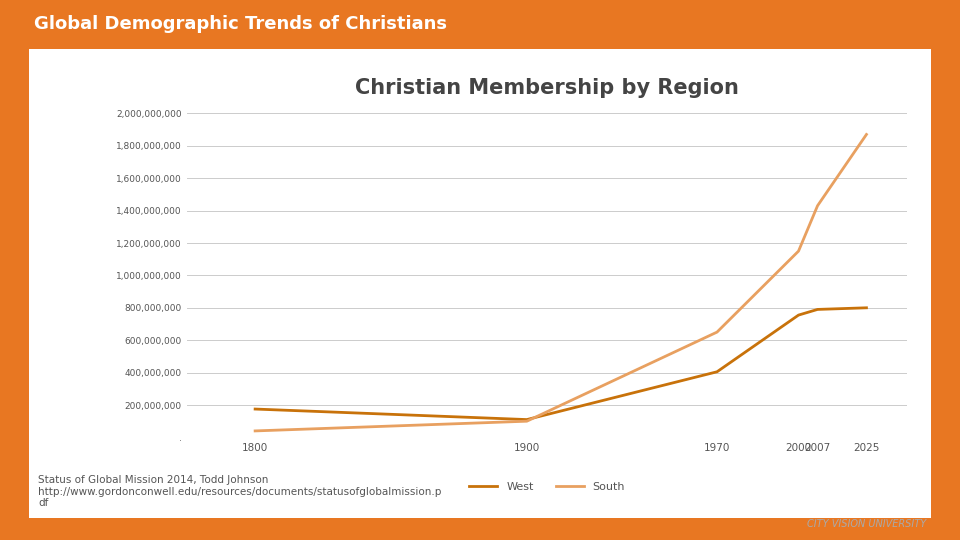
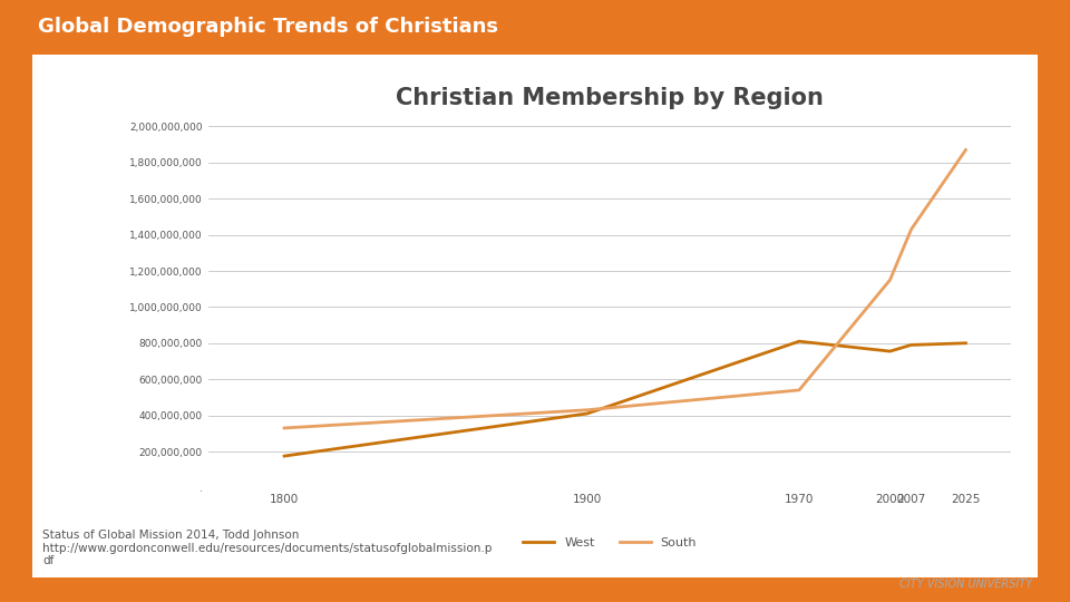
South/1800: 40,000,000 -> 330,000,000
West/1900: 110,000,000 -> 410,000,000
South/1900: 100,000,000 -> 430,000,000
West/1970: 400,000,000 -> 810,000,000
South/1970: 650,000,000 -> 540,000,000
